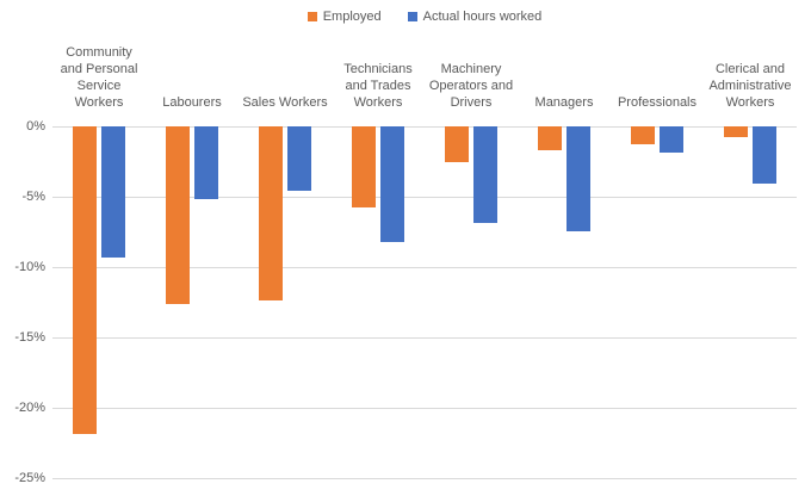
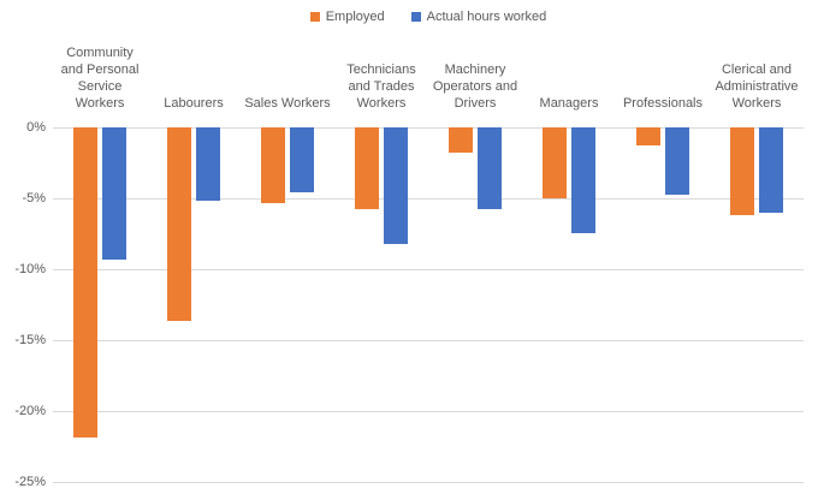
Employed/Labourers: -12.7% -> -13.7%
Employed/Sales Workers: -12.4% -> -5.4%
Employed/Machinery Operators and Drivers: -2.6% -> -1.8%
Actual hours worked/Machinery Operators and Drivers: -6.9% -> -5.8%
Employed/Managers: -1.7% -> -5.0%
Actual hours worked/Professionals: -1.9% -> -4.8%
Employed/Clerical and Administrative Workers: -0.8% -> -6.2%
Actual hours worked/Clerical and Administrative Workers: -4.1% -> -6.1%
